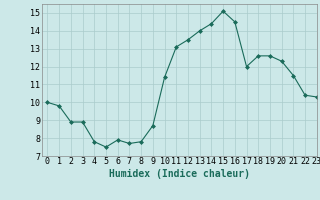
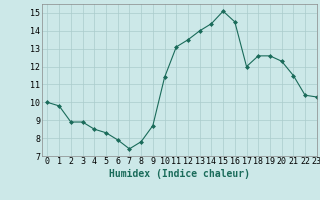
4: 7.8 -> 8.5
5: 7.5 -> 8.3
7: 7.7 -> 7.4
